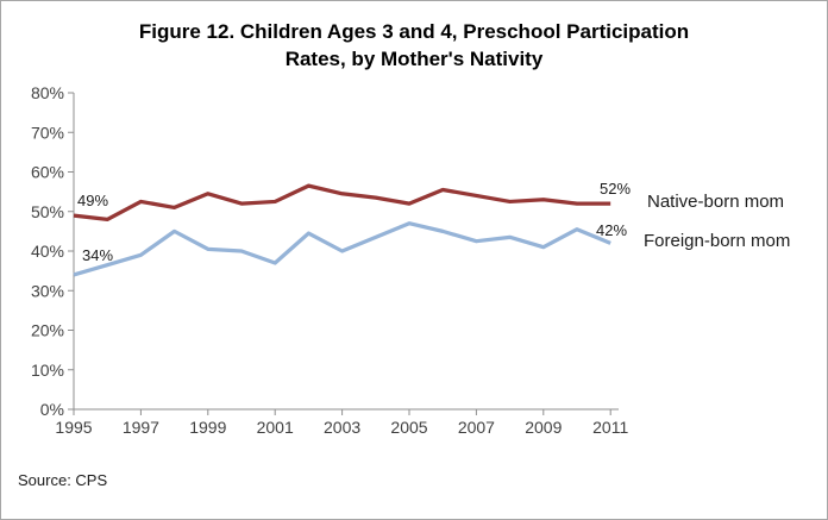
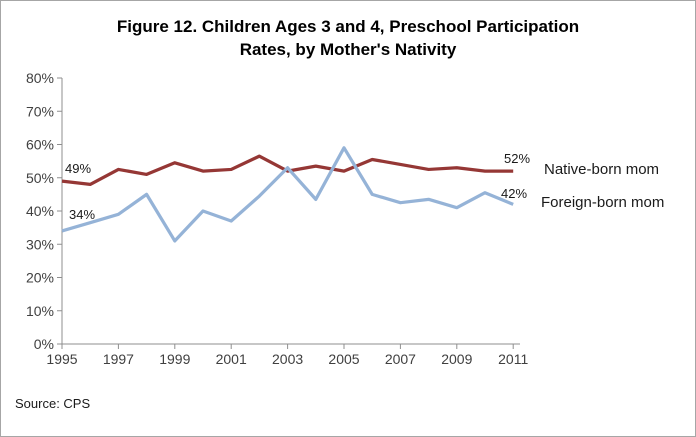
Foreign-born mom/1999: 40% -> 31%
Native-born mom/2003: 54% -> 52%
Foreign-born mom/2003: 40% -> 53%
Foreign-born mom/2005: 47% -> 59%
